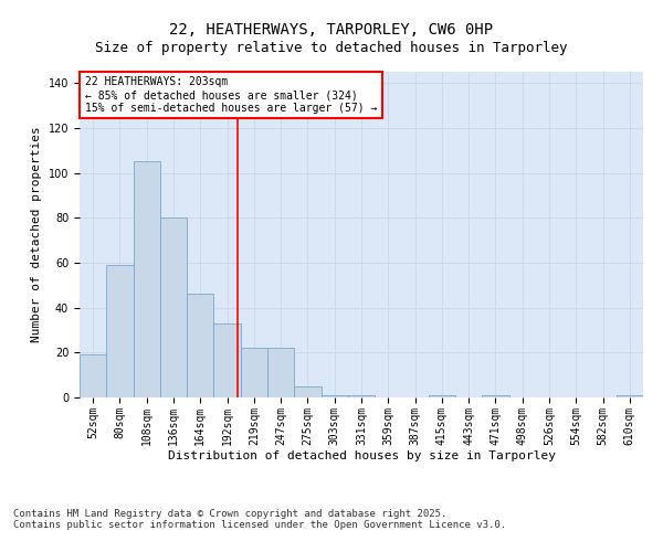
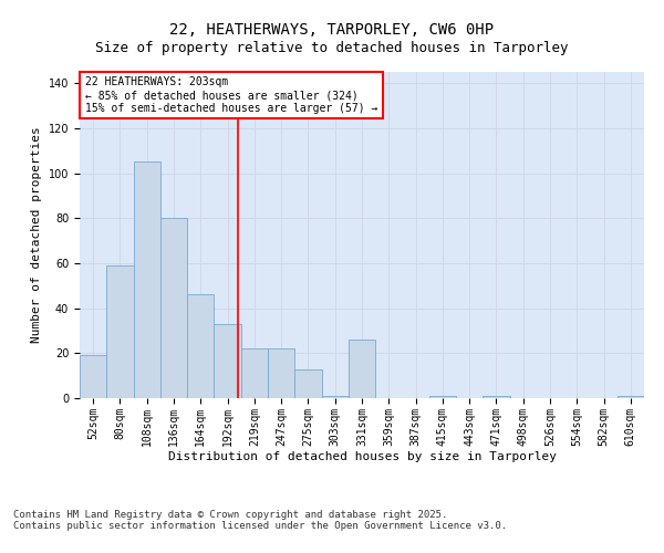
275sqm: 5 -> 13
331sqm: 1 -> 26
